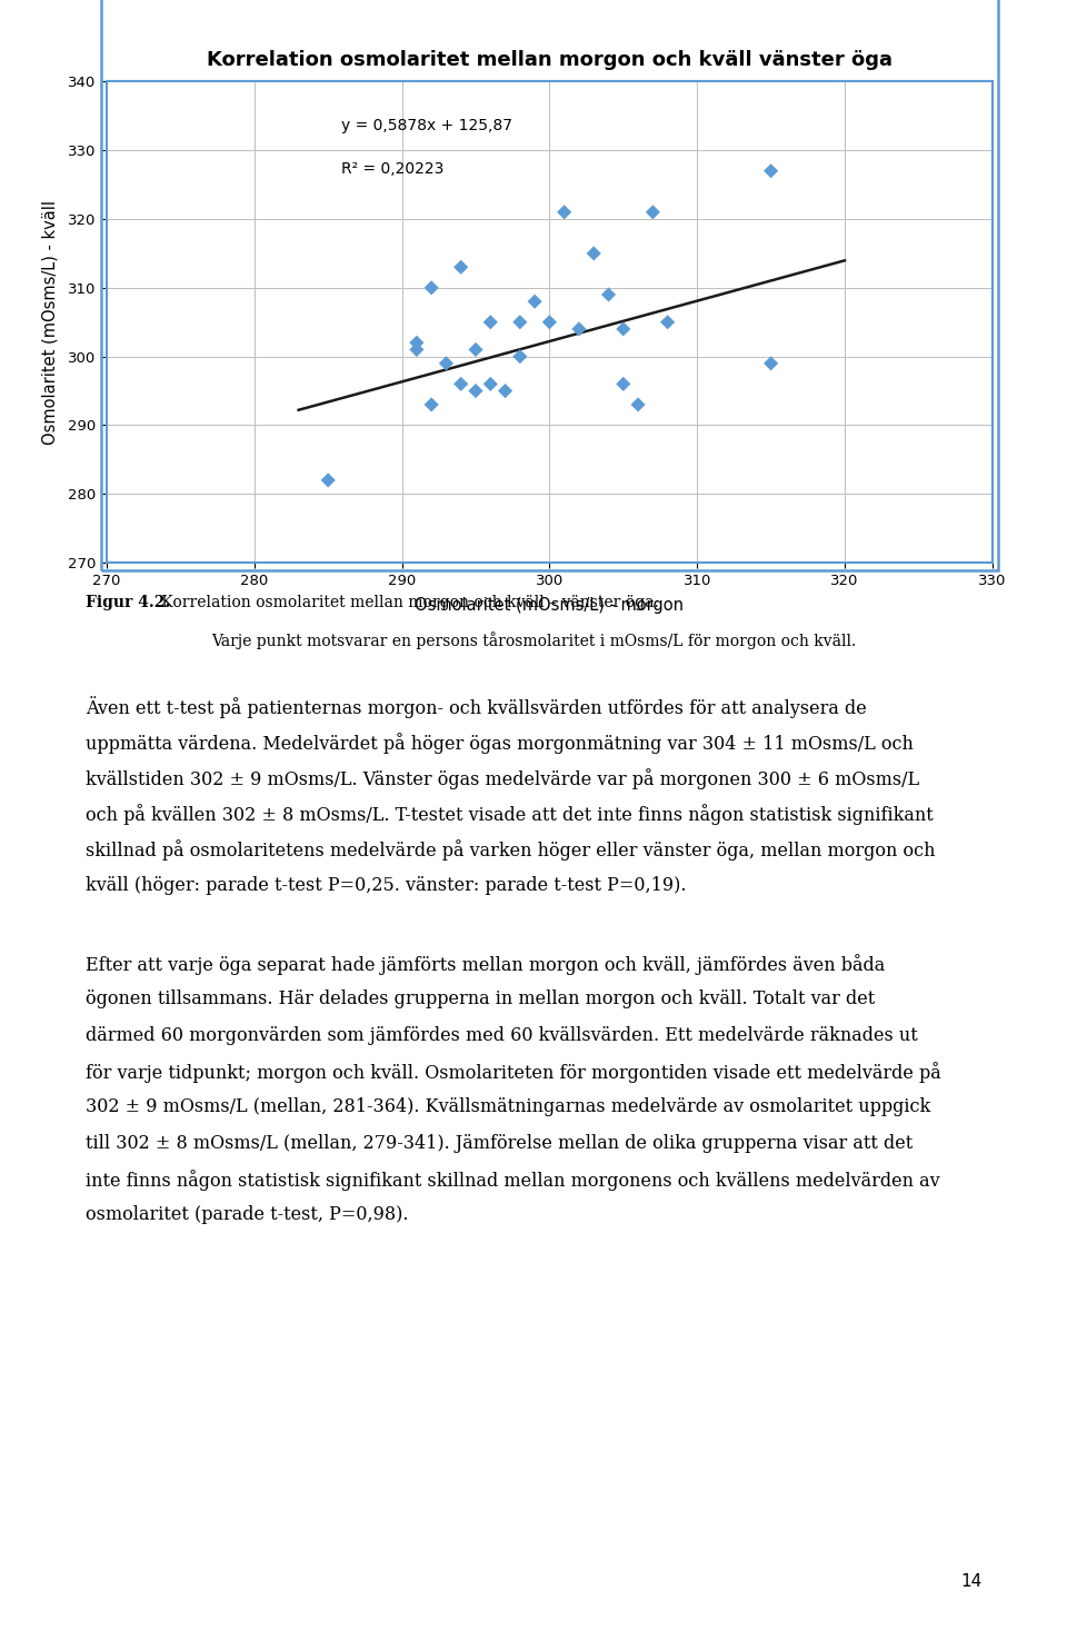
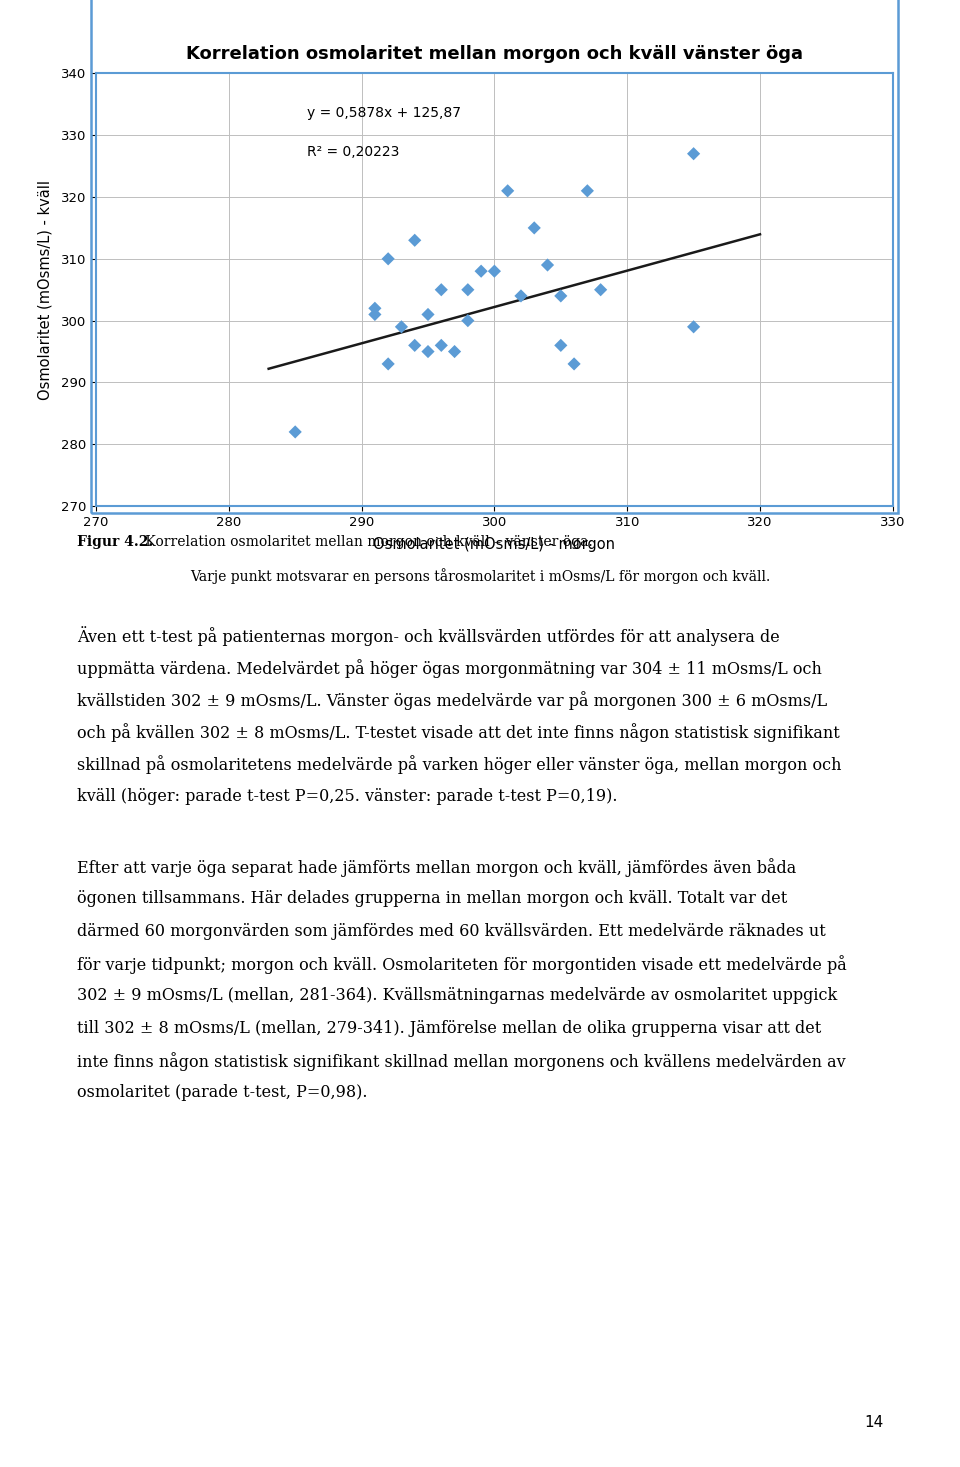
300: 305 -> 308
